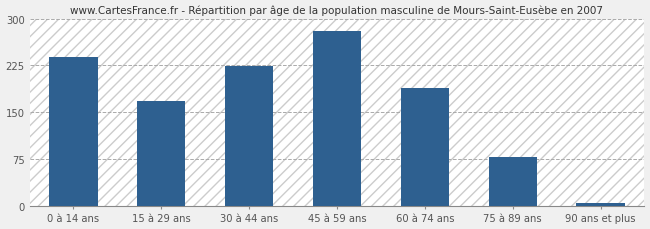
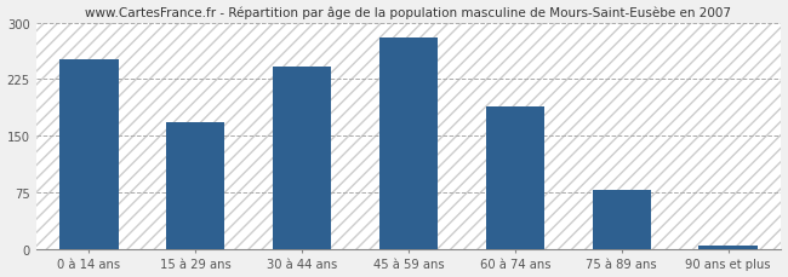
0 à 14 ans: 238 -> 252
30 à 44 ans: 224 -> 242
